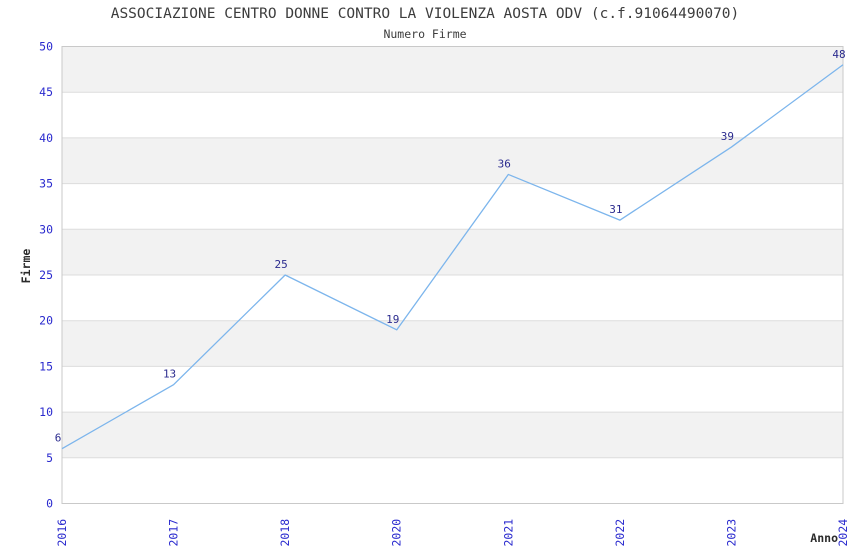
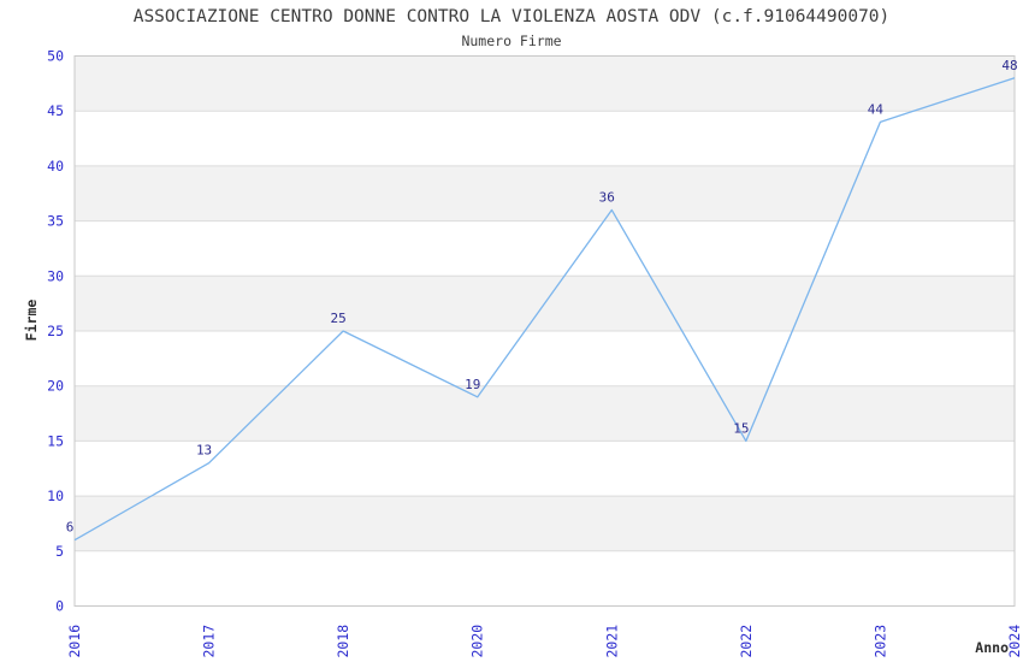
2022: 31 -> 15
2023: 39 -> 44
